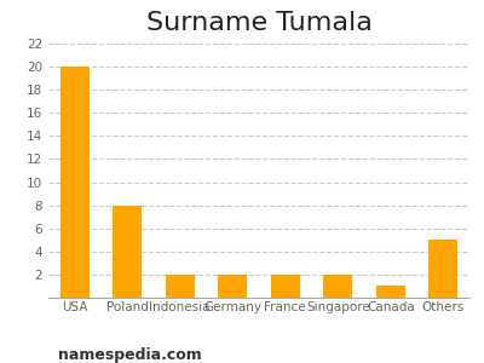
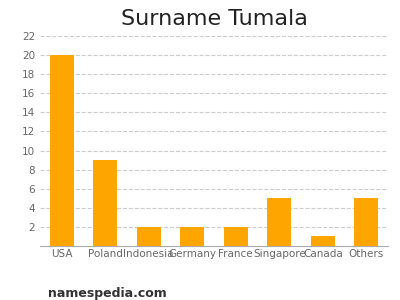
Poland: 8 -> 9
Singapore: 2 -> 5
